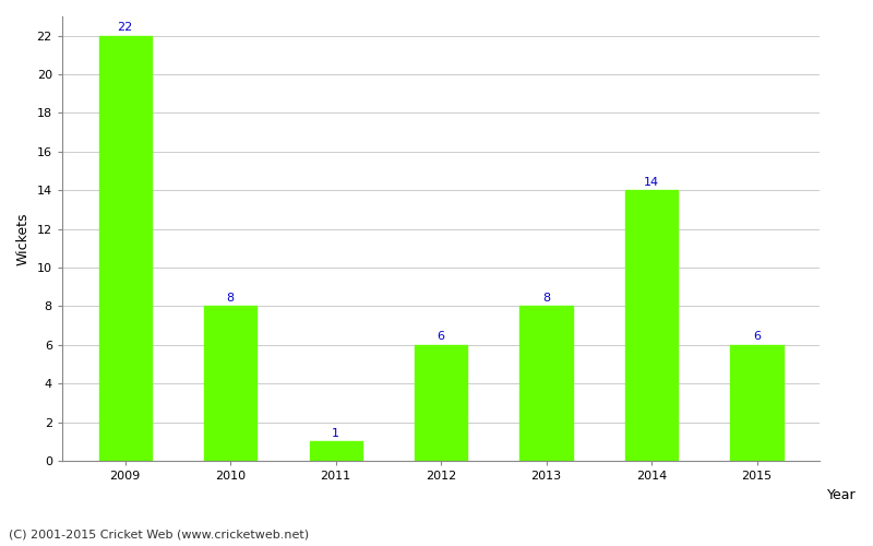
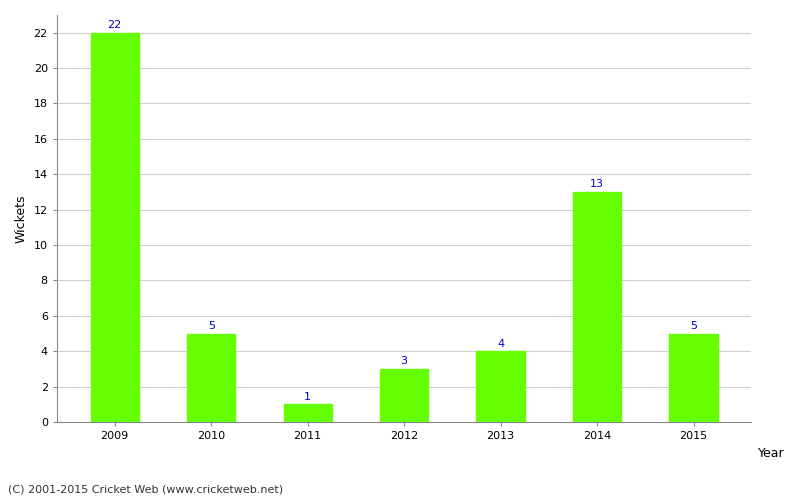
2010: 8 -> 5
2012: 6 -> 3
2013: 8 -> 4
2014: 14 -> 13
2015: 6 -> 5
